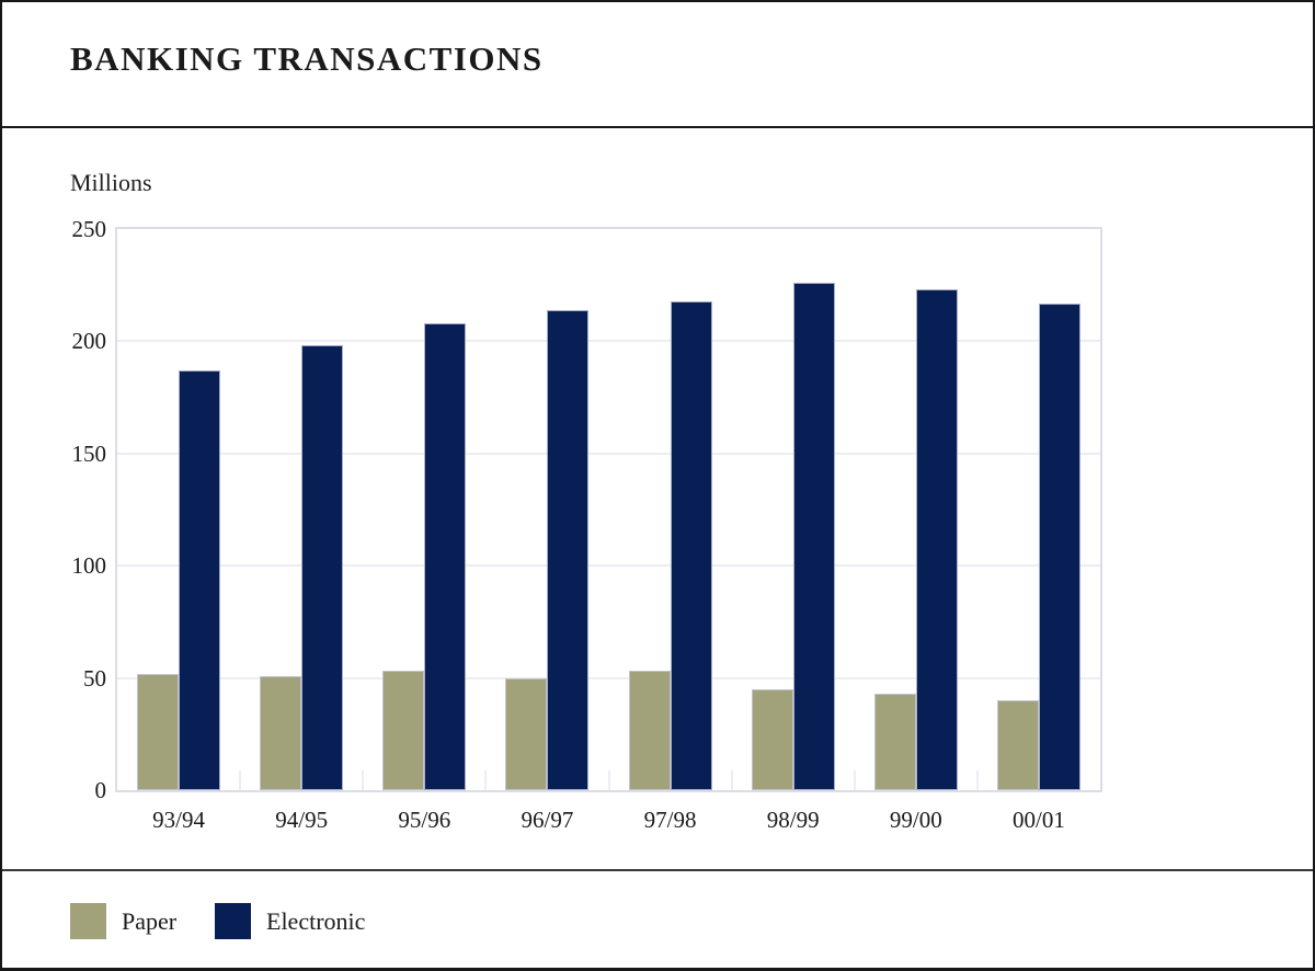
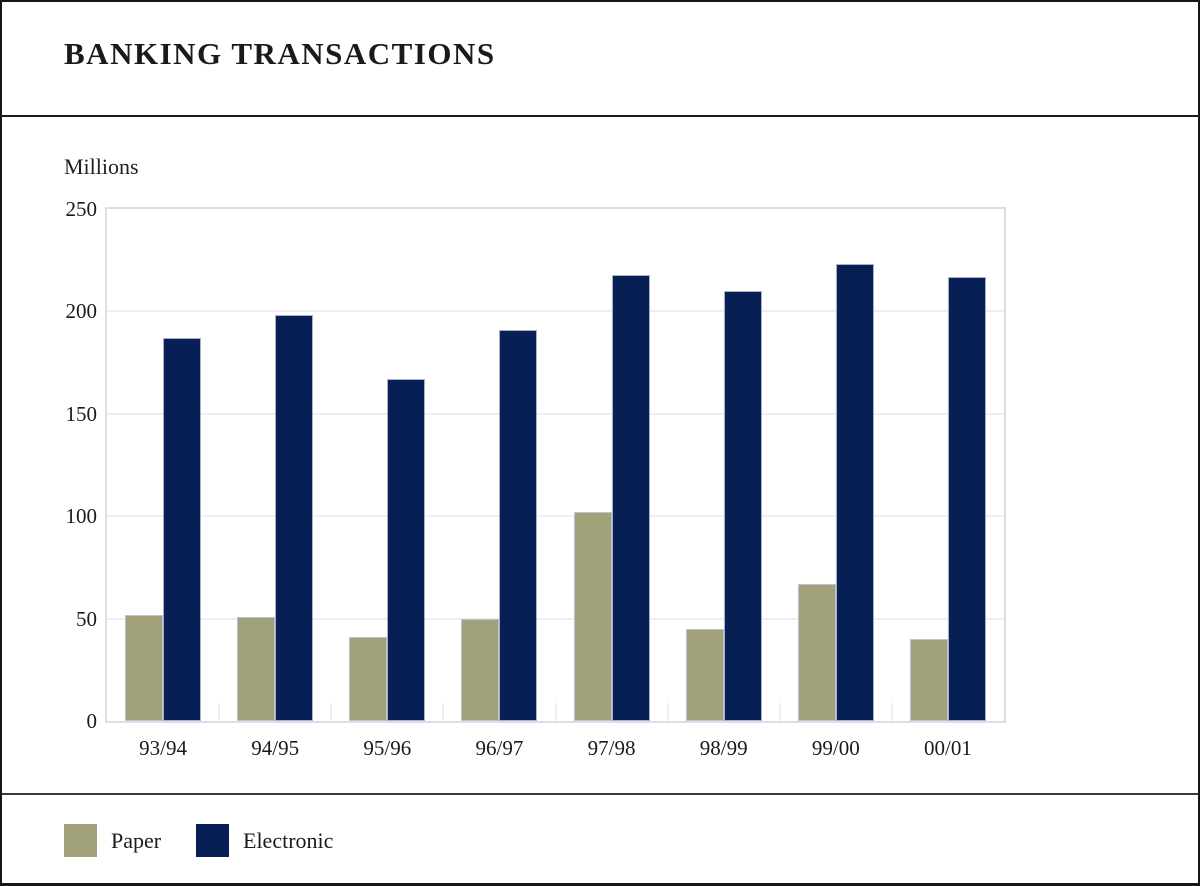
Paper/95/96: 53 -> 41
Electronic/95/96: 208 -> 167
Electronic/96/97: 214 -> 191
Paper/97/98: 53 -> 102
Electronic/98/99: 226 -> 210
Paper/99/00: 43 -> 67
